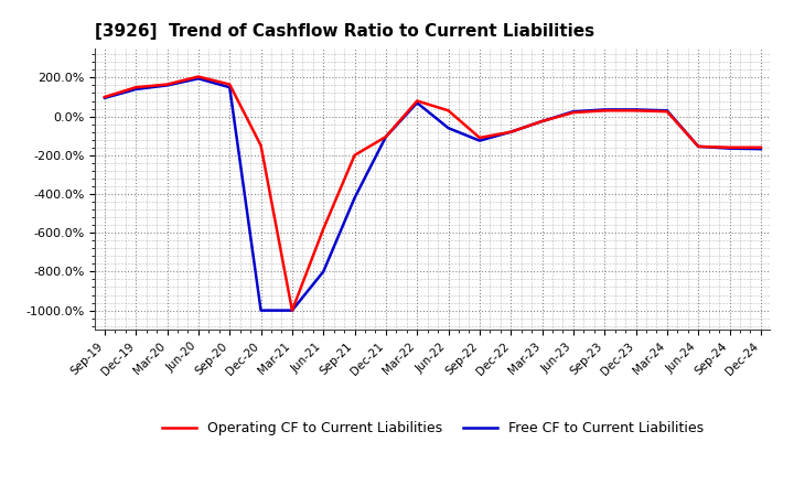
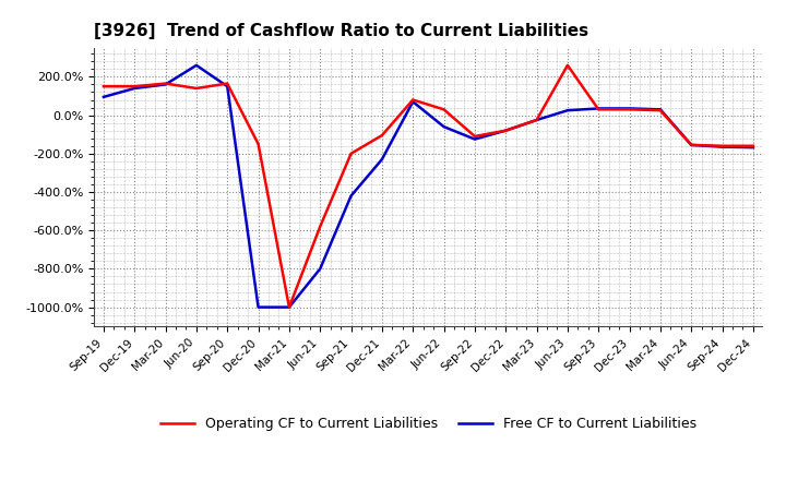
Operating CF to Current Liabilities/Sep-19: 100% -> 150%
Operating CF to Current Liabilities/Jun-20: 200% -> 140%
Free CF to Current Liabilities/Jun-20: 200% -> 260%
Free CF to Current Liabilities/Dec-21: -100% -> -230%
Operating CF to Current Liabilities/Jun-23: 20% -> 260%
